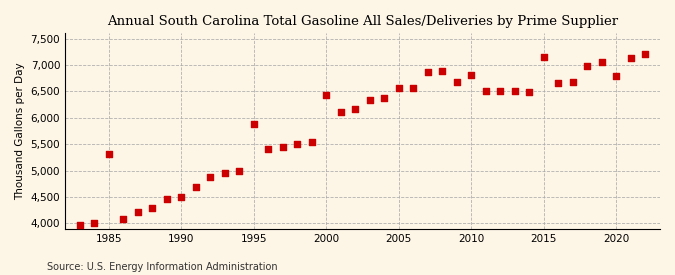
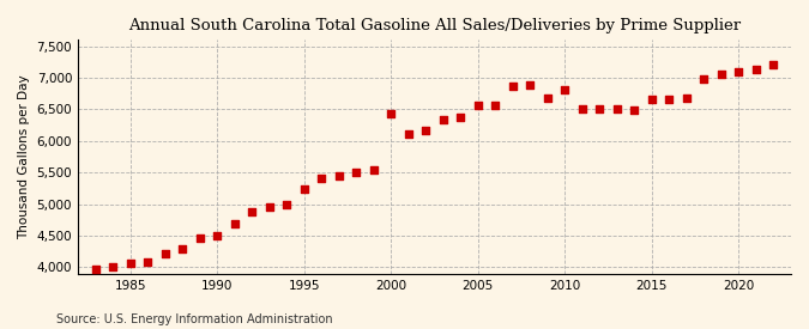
1985: 5,320 -> 4,060
1995: 5,880 -> 5,230
2015: 7,160 -> 6,650
2020: 6,800 -> 7,090
